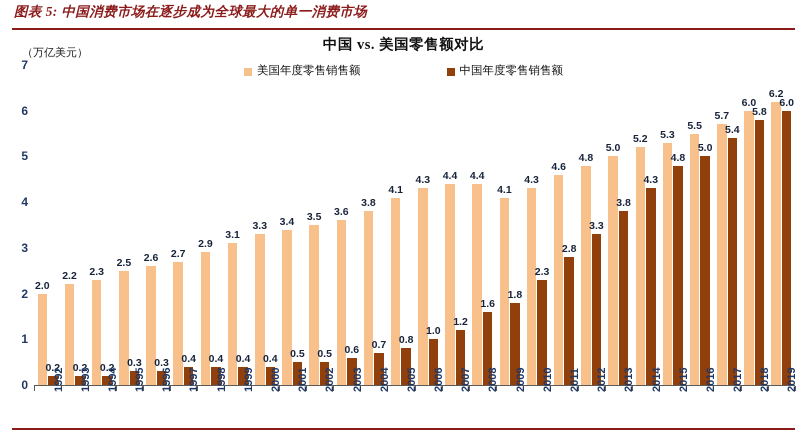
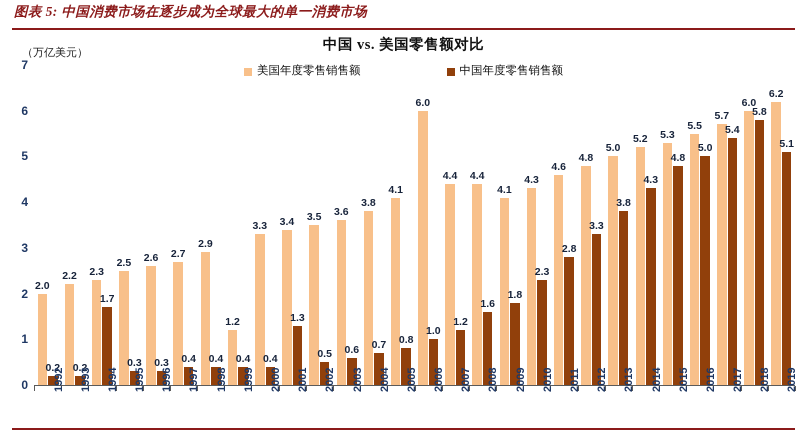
中国年度零售销售额/1994: 0.2 -> 1.7
美国年度零售销售额/1999: 3.1 -> 1.2
中国年度零售销售额/2001: 0.5 -> 1.3
美国年度零售销售额/2006: 4.3 -> 6.0
中国年度零售销售额/2019: 6.0 -> 5.1
